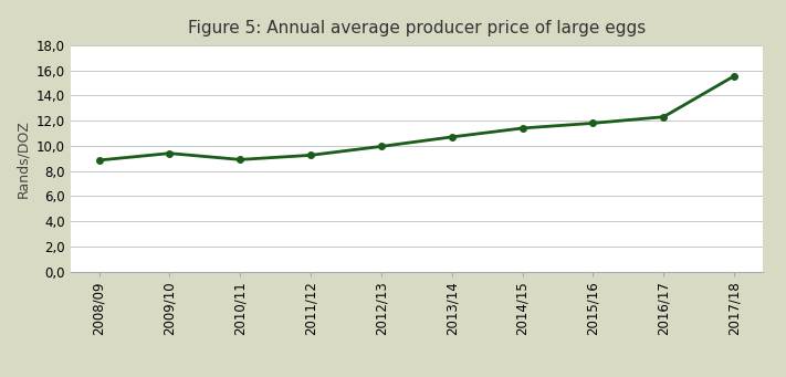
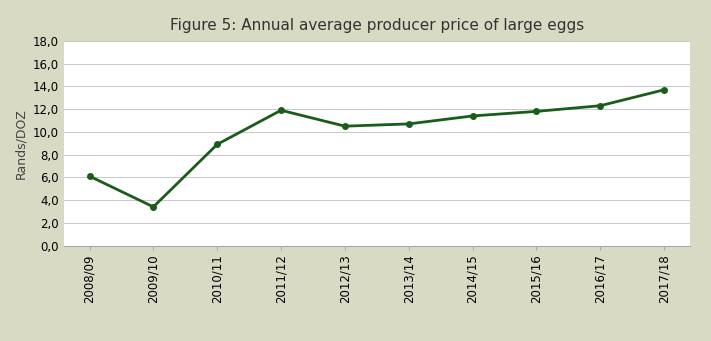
2008/09: 8,8 -> 6,1
2009/10: 9,4 -> 3,4
2011/12: 9,2 -> 11,9
2012/13: 9,9 -> 10,5
2017/18: 15,6 -> 13,7
